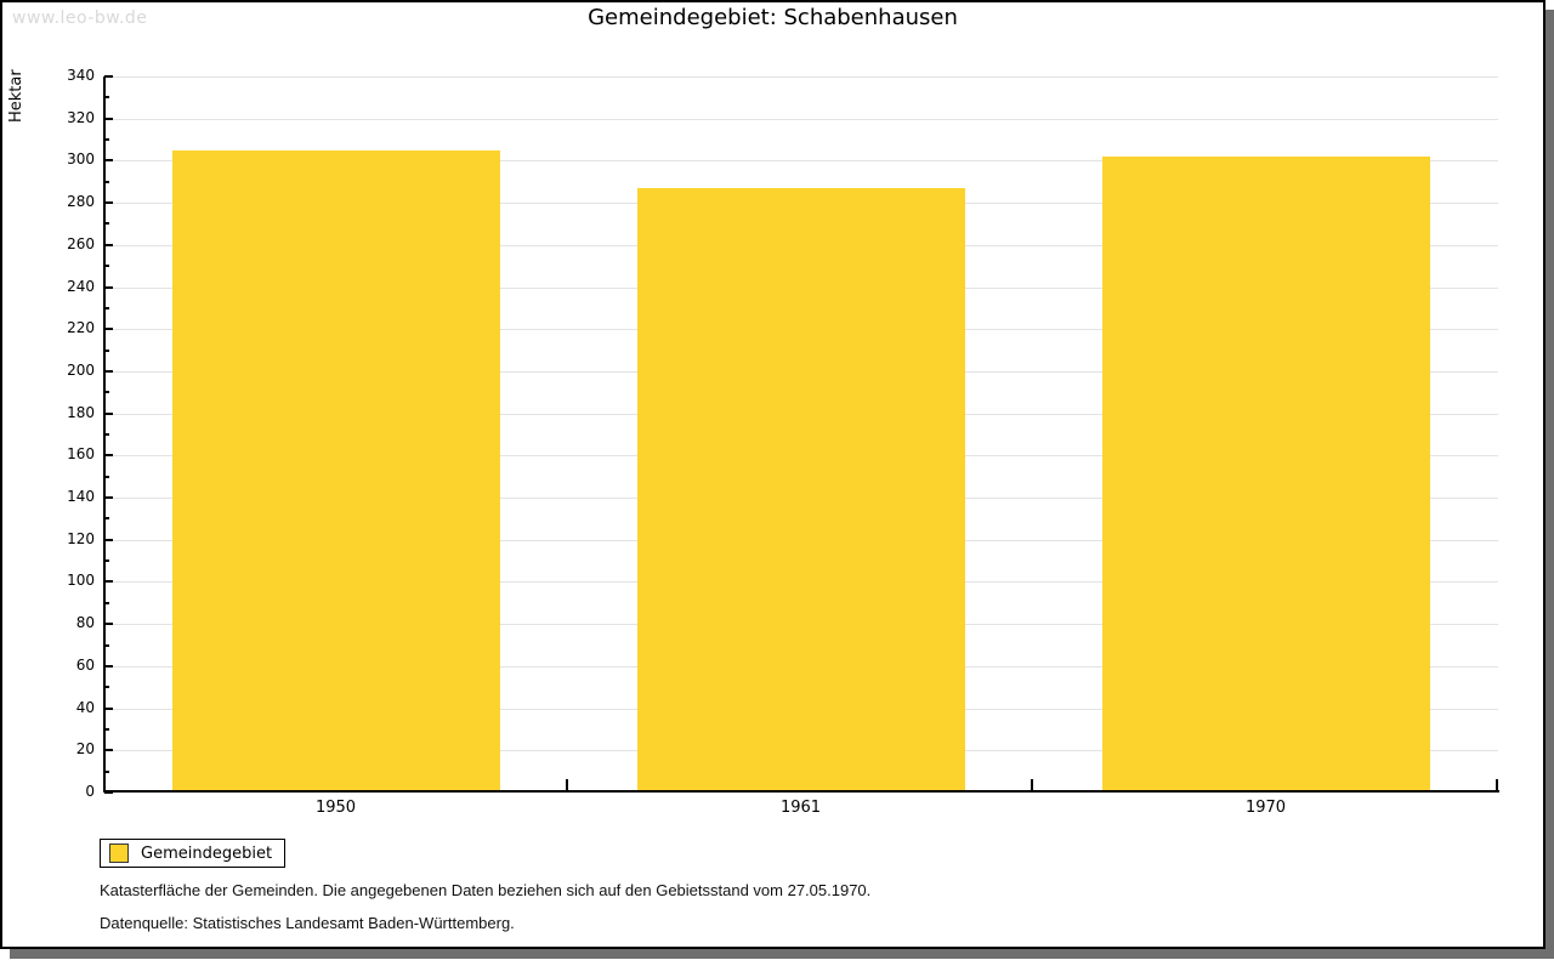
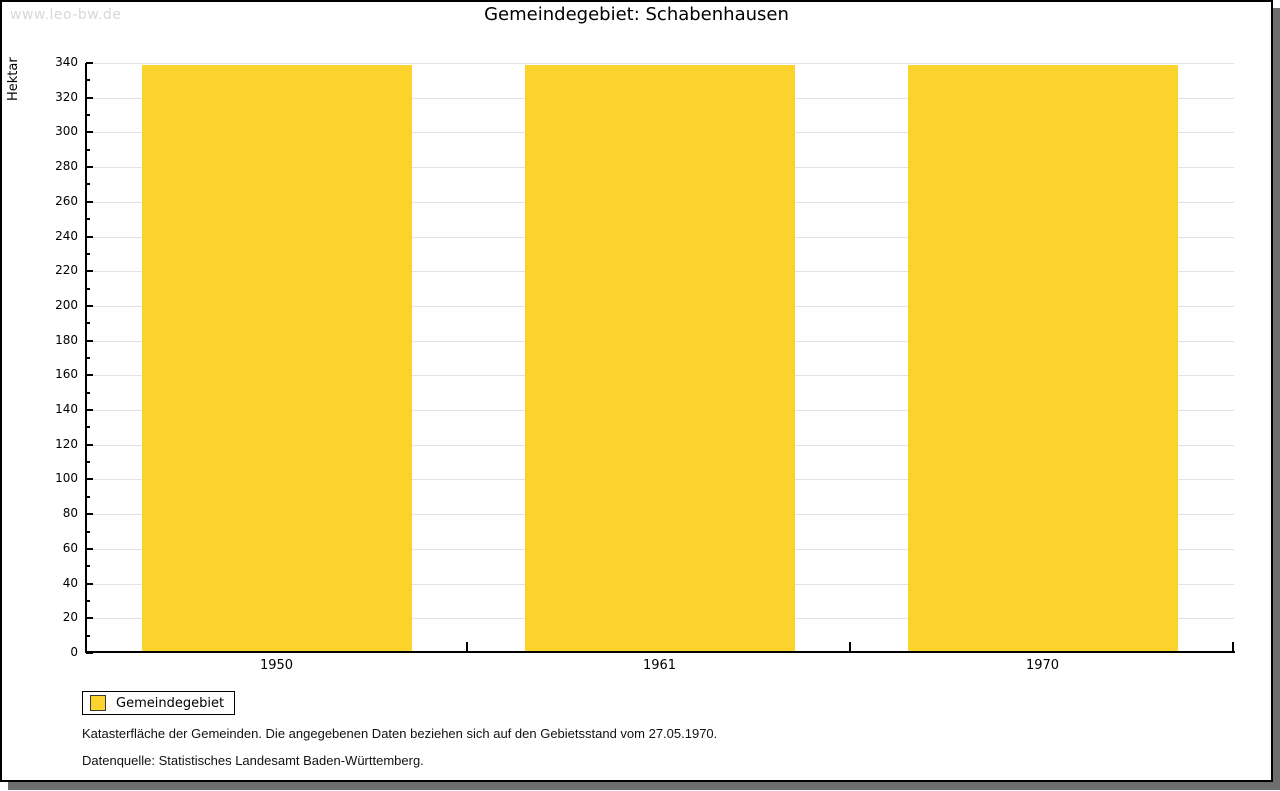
1950: 305 -> 339
1961: 287 -> 339
1970: 302 -> 339
